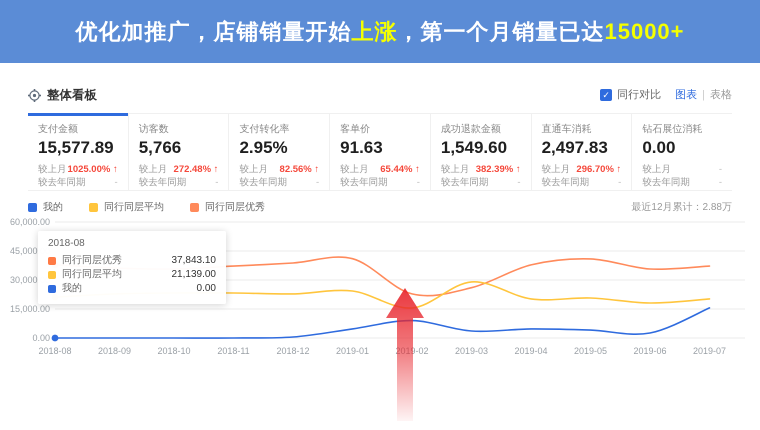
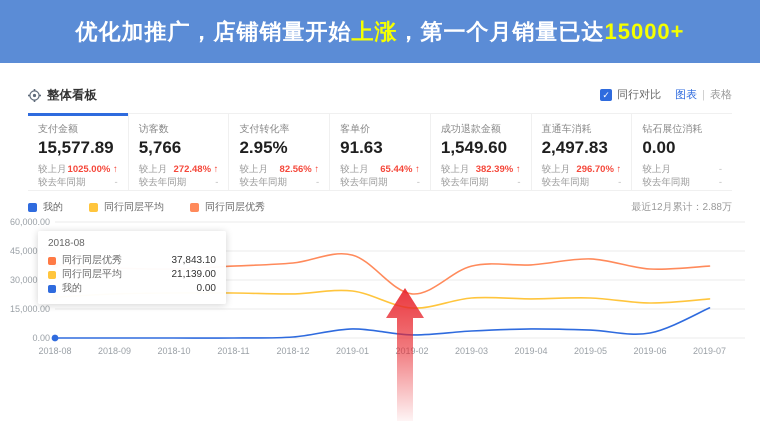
同行同层优秀/2019-01: 41000 -> 43000
我的/2019-02: 9000 -> 2000
同行同层平均/2019-03: 29000 -> 21000
同行同层优秀/2019-03: 26000 -> 37000
